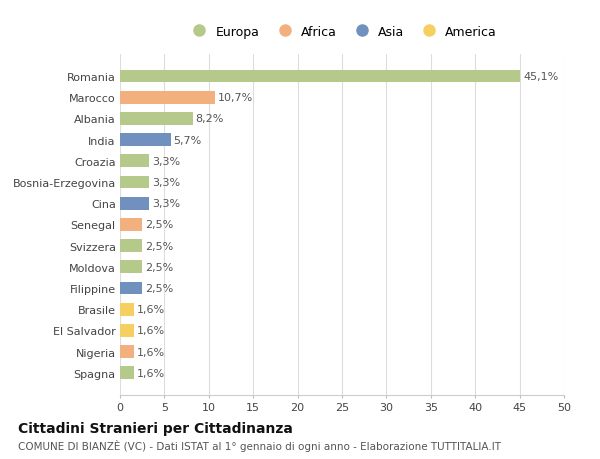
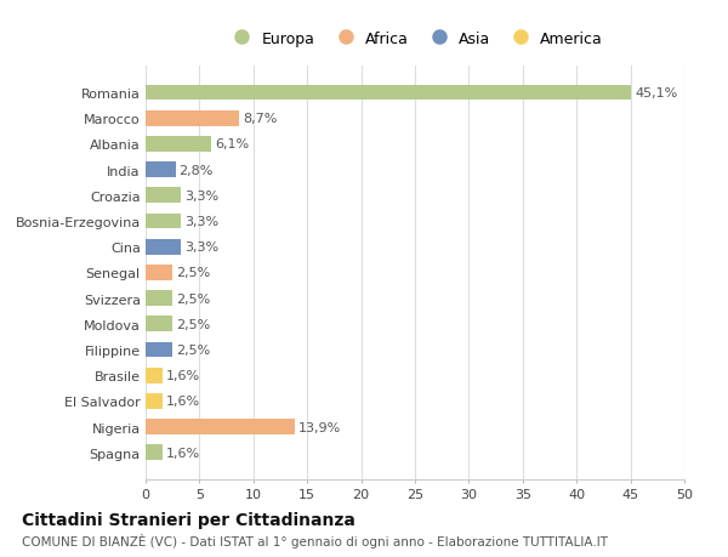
Marocco: 10,7% -> 8,7%
Albania: 8,2% -> 6,1%
India: 5,7% -> 2,8%
Nigeria: 1,6% -> 13,9%
